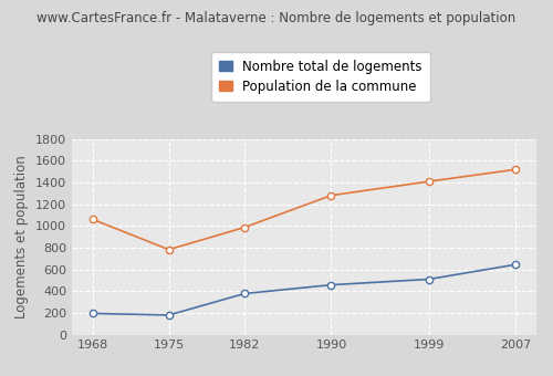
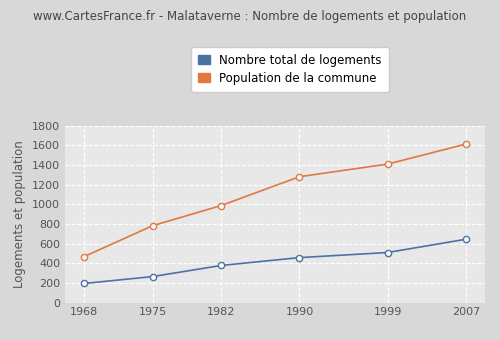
Population de la commune/1968: 1060 -> 470
Nombre total de logements/1975: 180 -> 260
Population de la commune/2007: 1520 -> 1610
